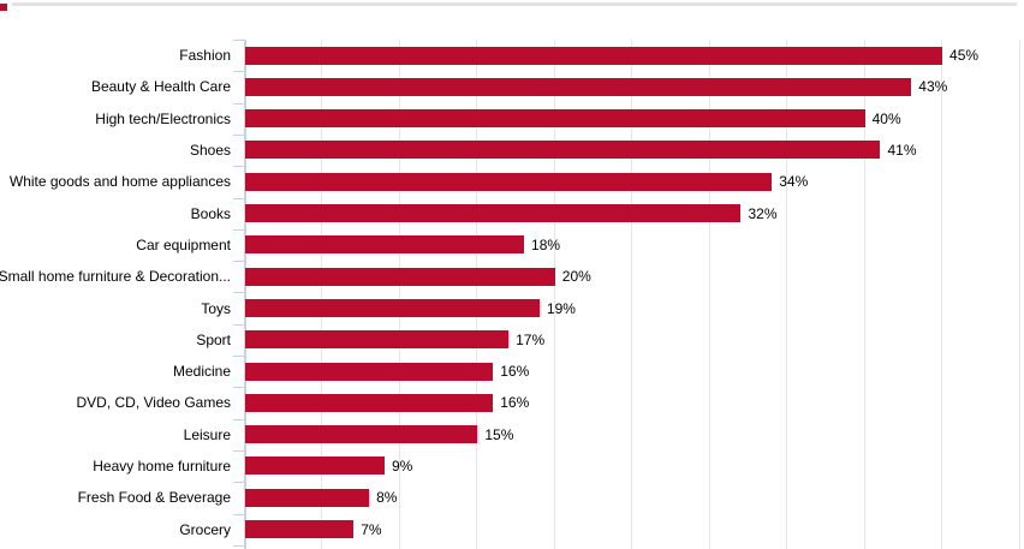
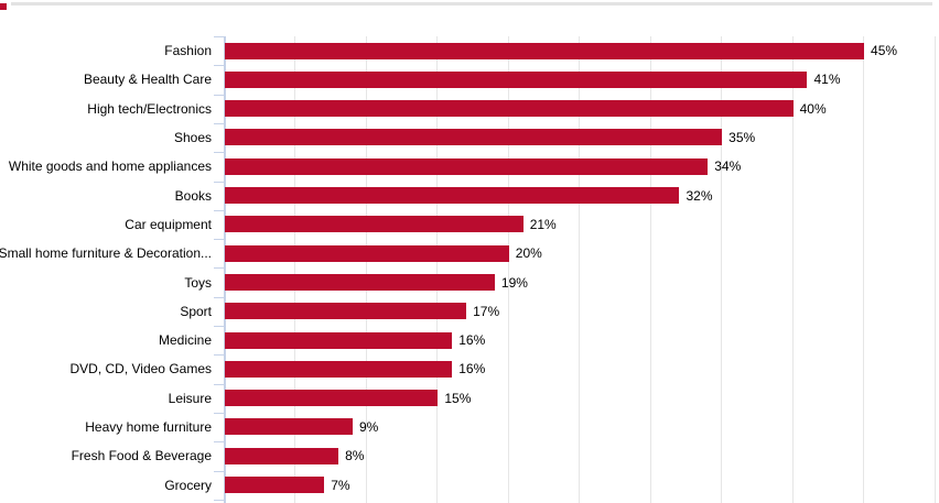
Beauty & Health Care: 43% -> 41%
Shoes: 41% -> 35%
Car equipment: 18% -> 21%
